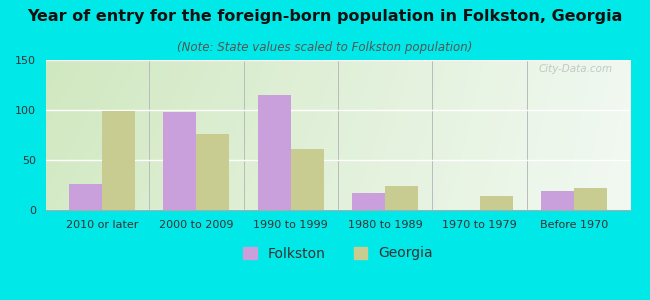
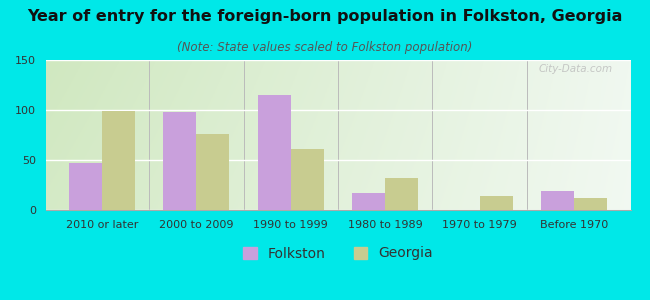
Folkston/2010 or later: 26 -> 47
Georgia/1980 to 1989: 24 -> 32
Georgia/Before 1970: 22 -> 12
